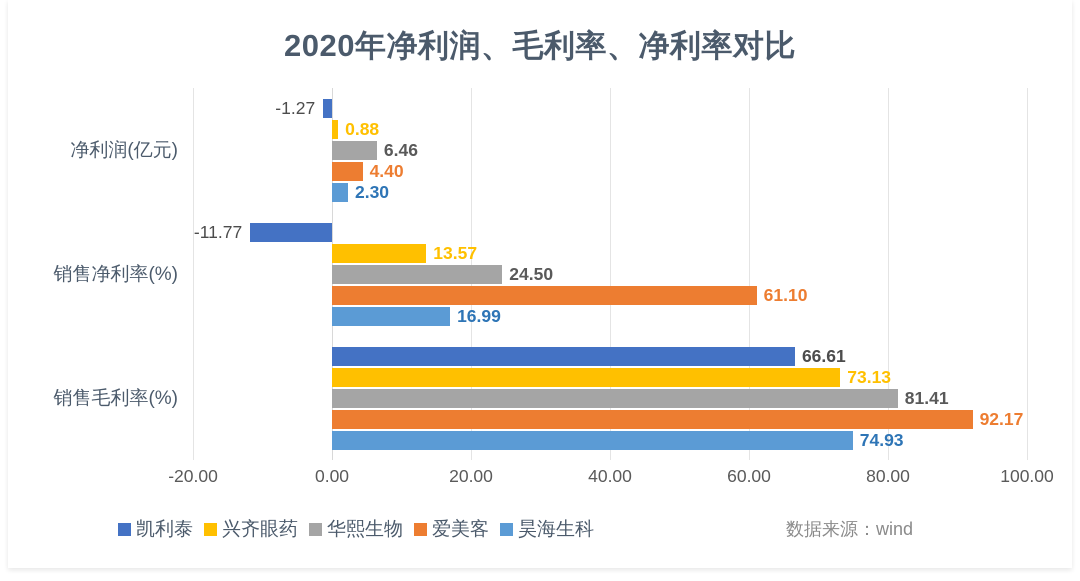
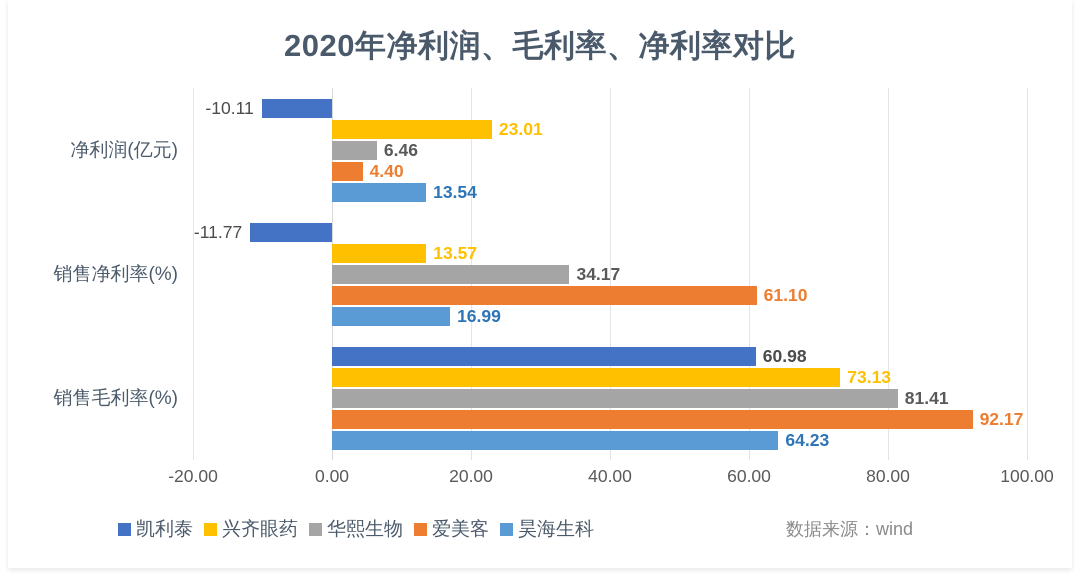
凯利泰/净利润(亿元): -1.27 -> -10.11
兴齐眼药/净利润(亿元): 0.88 -> 23.01
昊海生科/净利润(亿元): 2.30 -> 13.54
华熙生物/销售净利率(%): 24.50 -> 34.17
凯利泰/销售毛利率(%): 66.61 -> 60.98
昊海生科/销售毛利率(%): 74.93 -> 64.23
